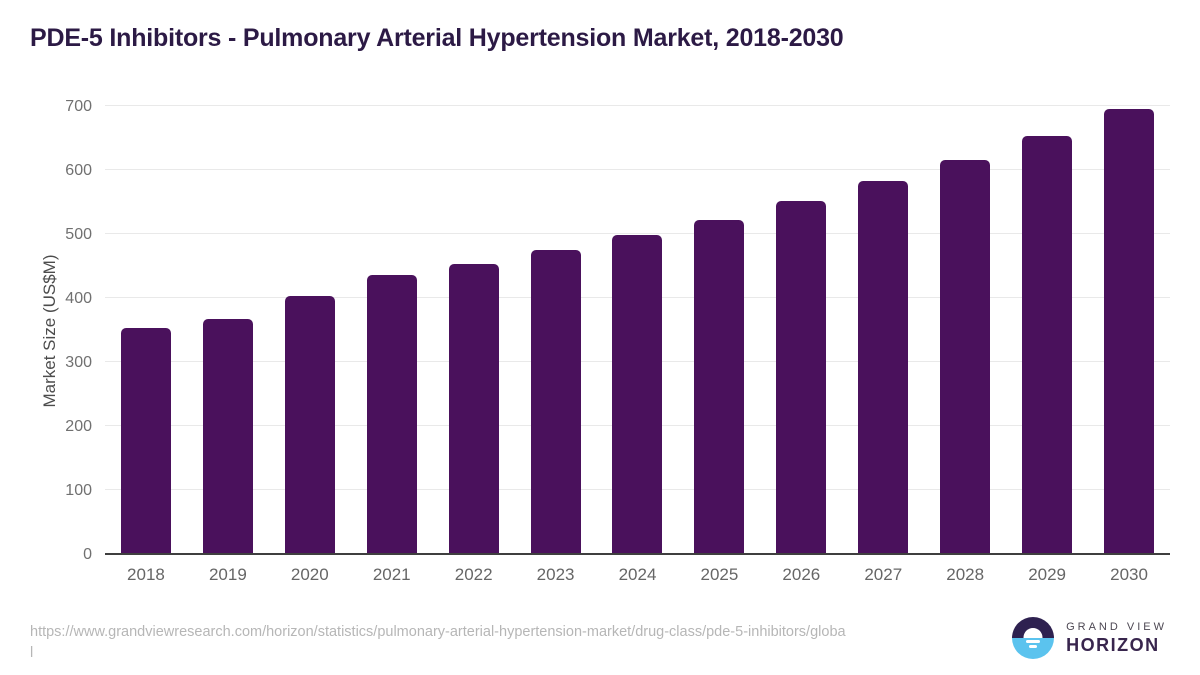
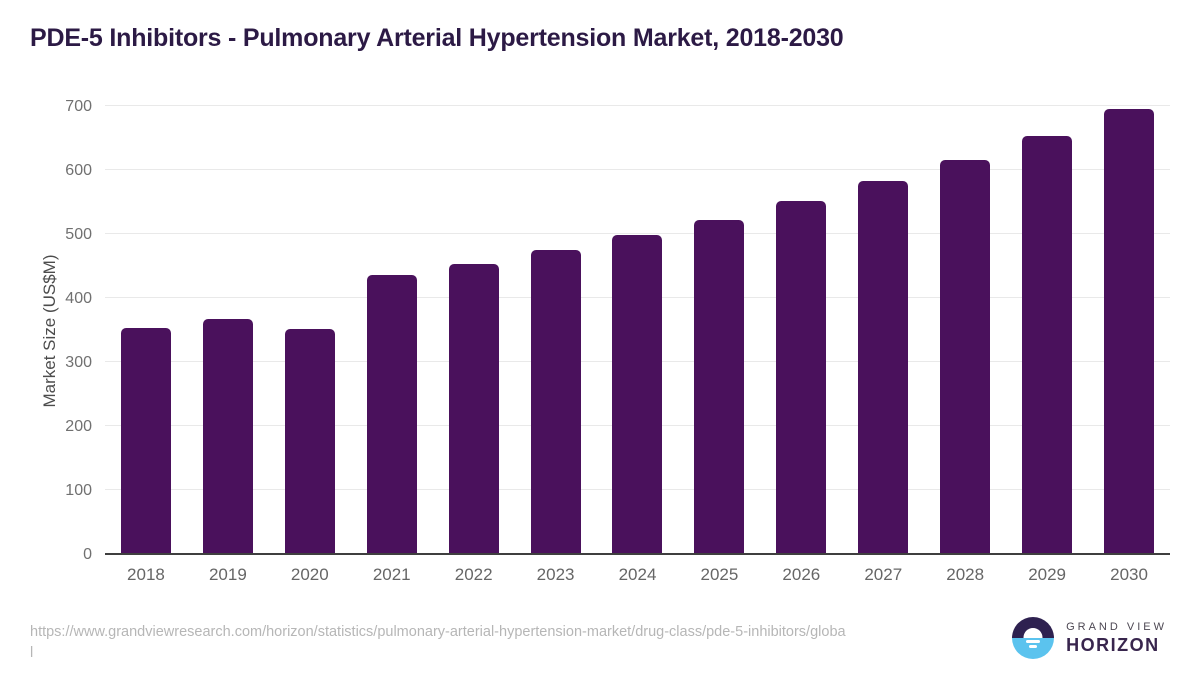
2020: 400 -> 350
